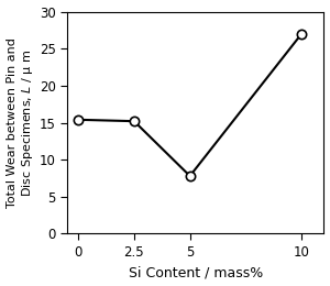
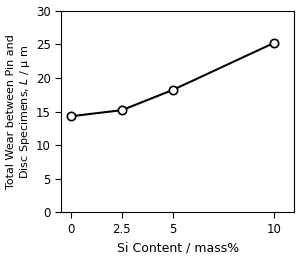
0: 15.4 -> 14.3
5: 7.8 -> 18.2
10: 27.0 -> 25.2
